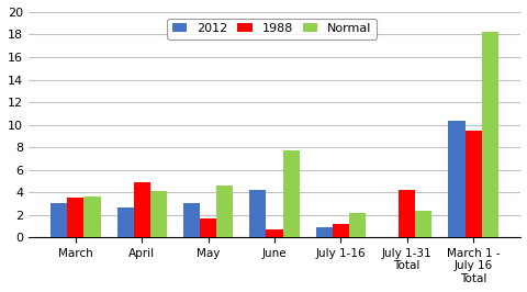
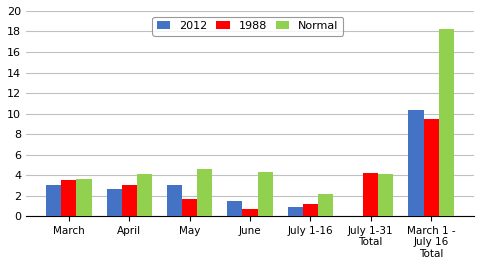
1988/April: 4.9 -> 3.0
2012/June: 4.2 -> 1.5
Normal/June: 7.7 -> 4.3
Normal/July 1-31 Total: 2.4 -> 4.1
